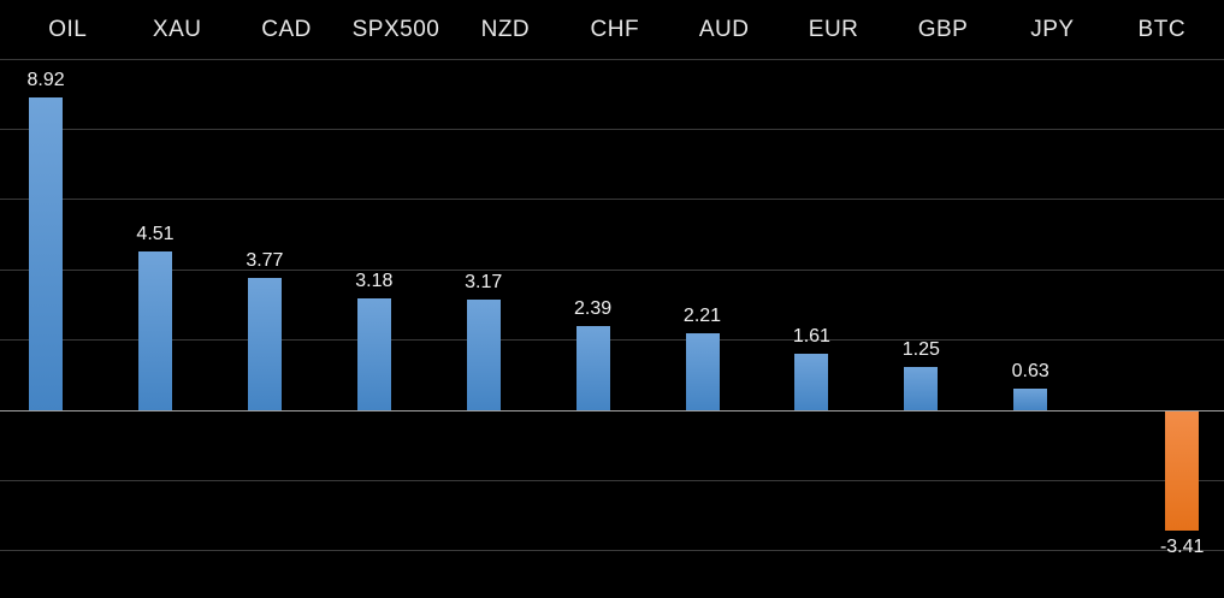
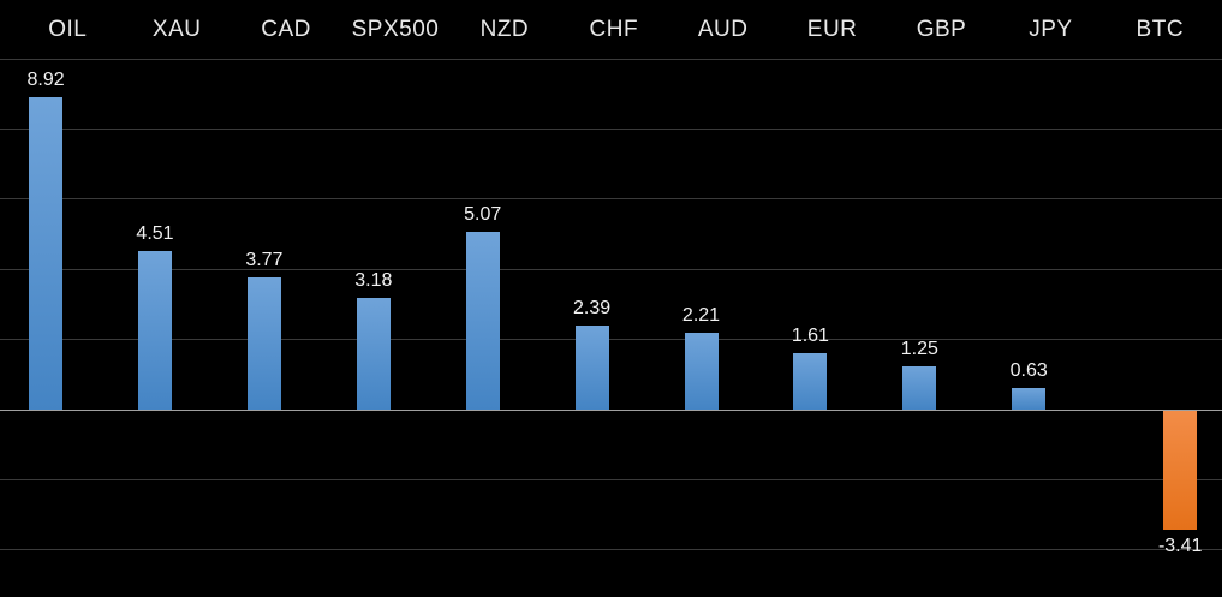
NZD: 3.17 -> 5.07
